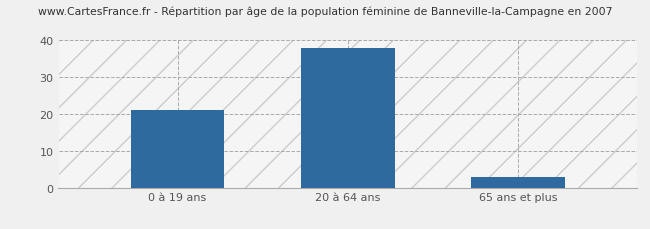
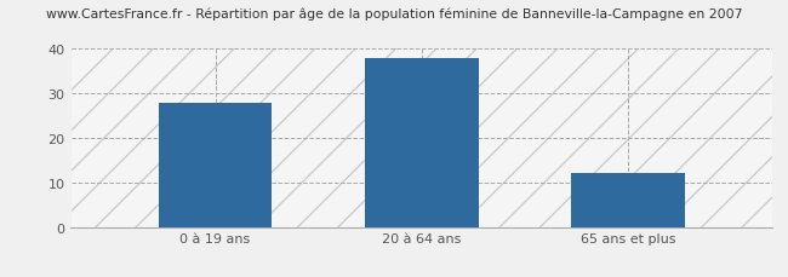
0 à 19 ans: 21 -> 28
65 ans et plus: 3 -> 12
